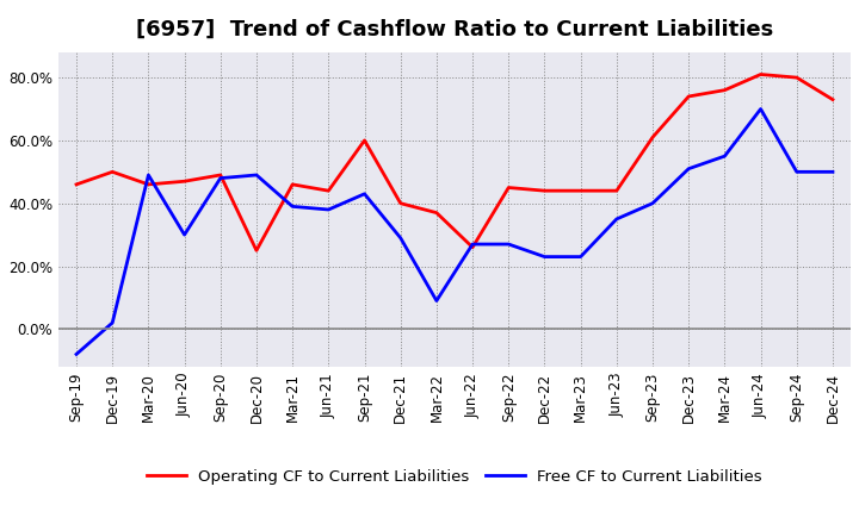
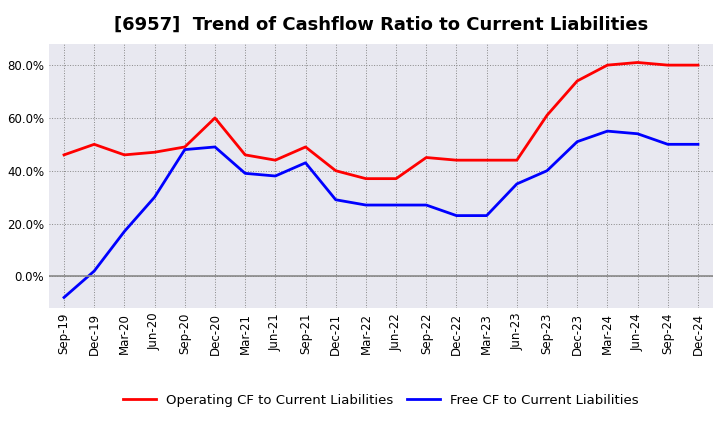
Free CF to Current Liabilities/Mar-20: 49% -> 17%
Operating CF to Current Liabilities/Dec-20: 25% -> 60%
Operating CF to Current Liabilities/Sep-21: 60% -> 49%
Free CF to Current Liabilities/Mar-22: 9% -> 27%
Operating CF to Current Liabilities/Jun-22: 26% -> 37%
Operating CF to Current Liabilities/Mar-24: 76% -> 80%
Free CF to Current Liabilities/Jun-24: 70% -> 54%
Operating CF to Current Liabilities/Dec-24: 73% -> 80%
